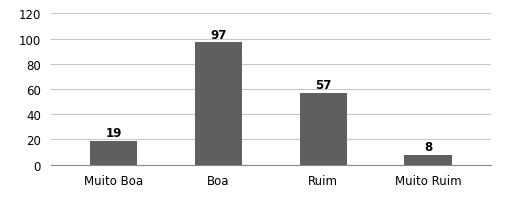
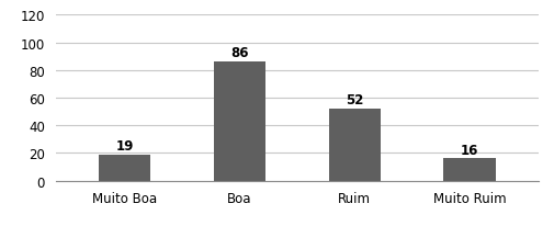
Boa: 97 -> 86
Ruim: 57 -> 52
Muito Ruim: 8 -> 16
